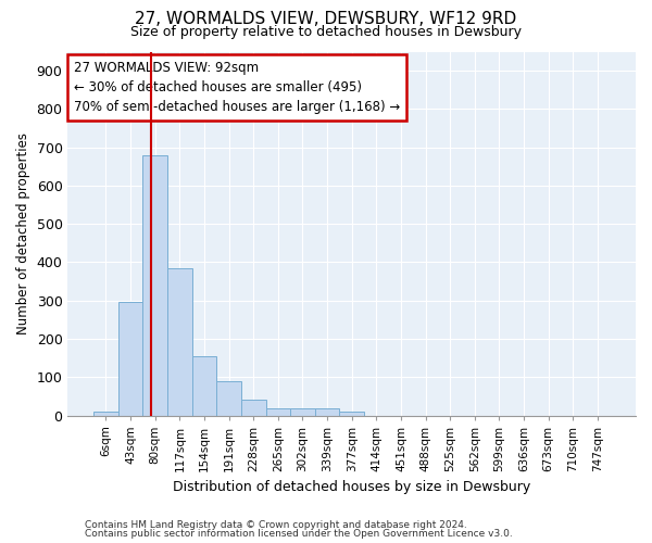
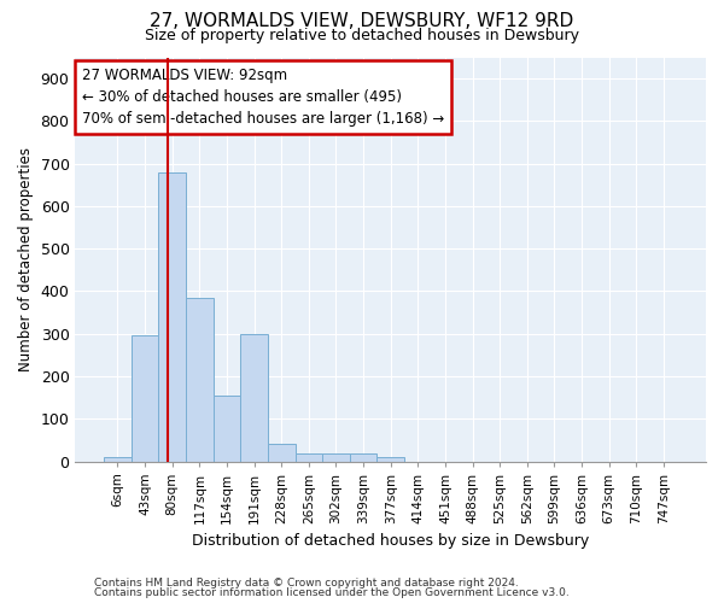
191sqm: 90 -> 300
